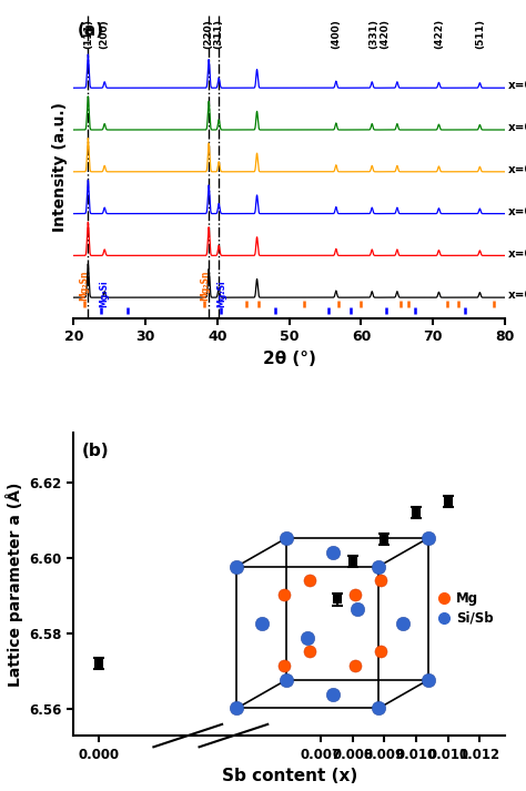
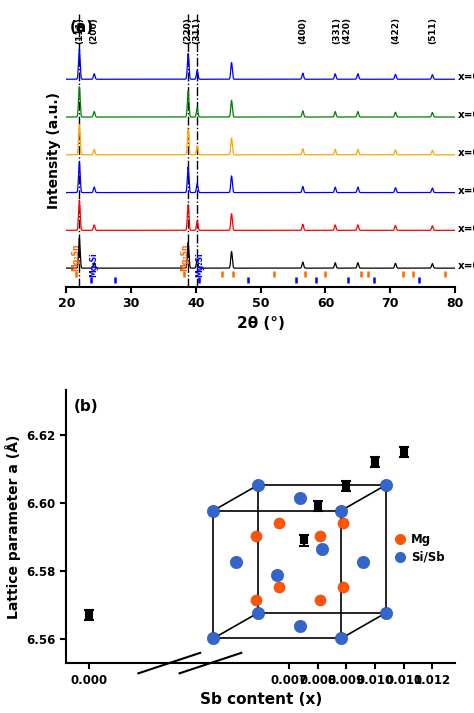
0.000: 6.572 -> 6.567
